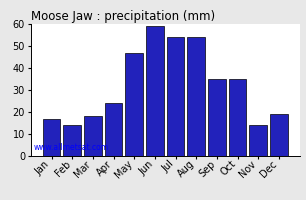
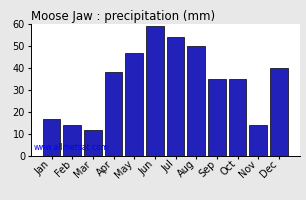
Mar: 18 -> 12
Apr: 24 -> 38
Aug: 54 -> 50
Dec: 19 -> 40
